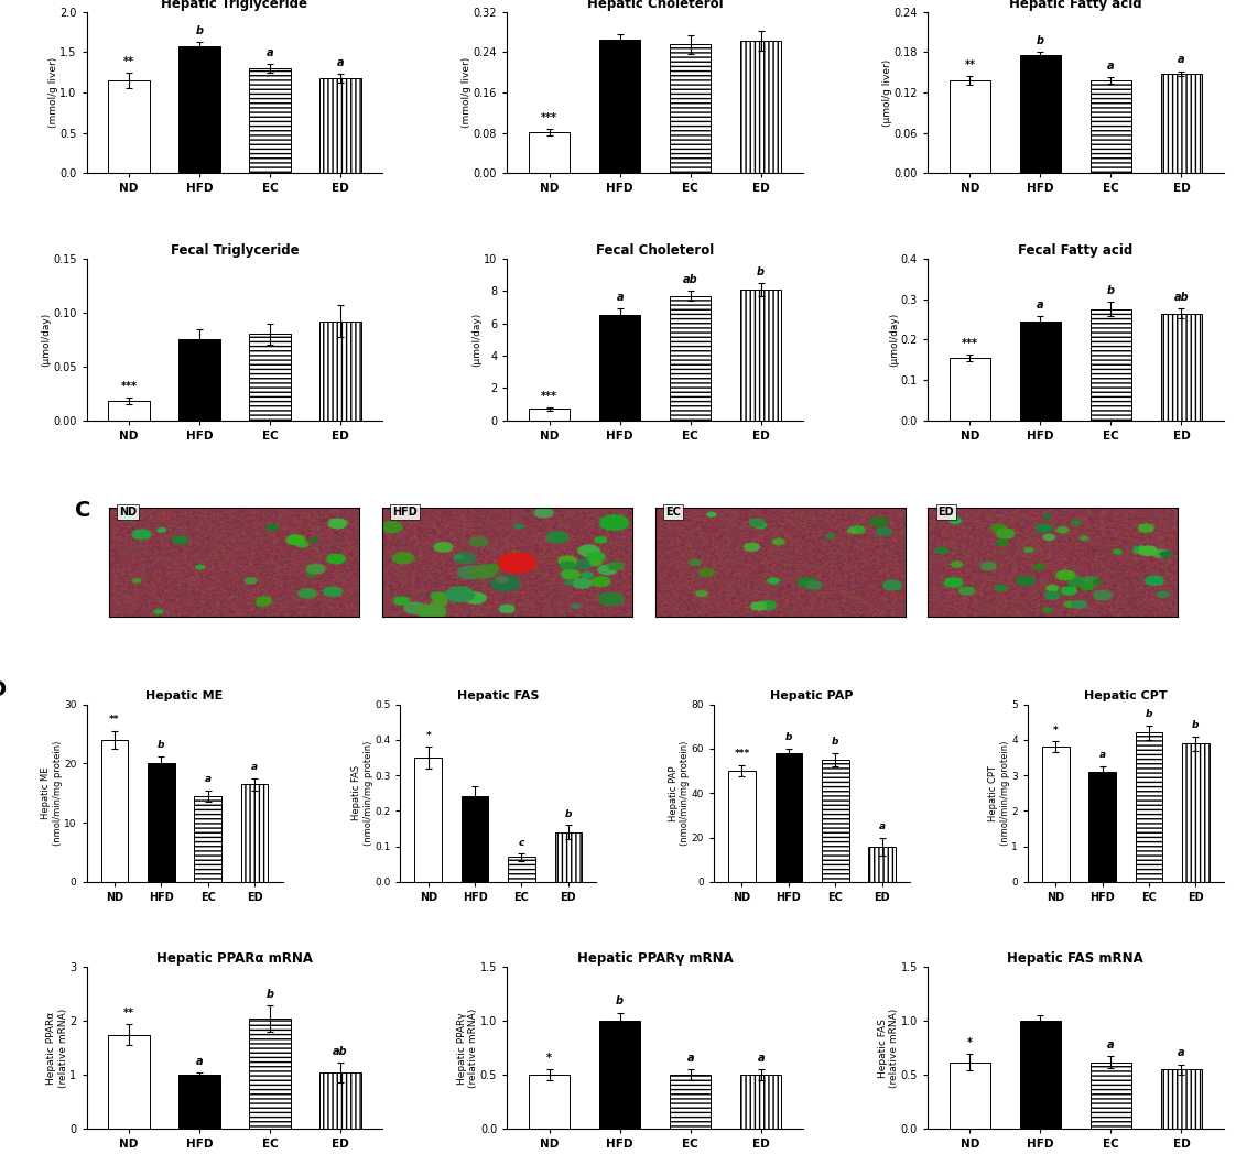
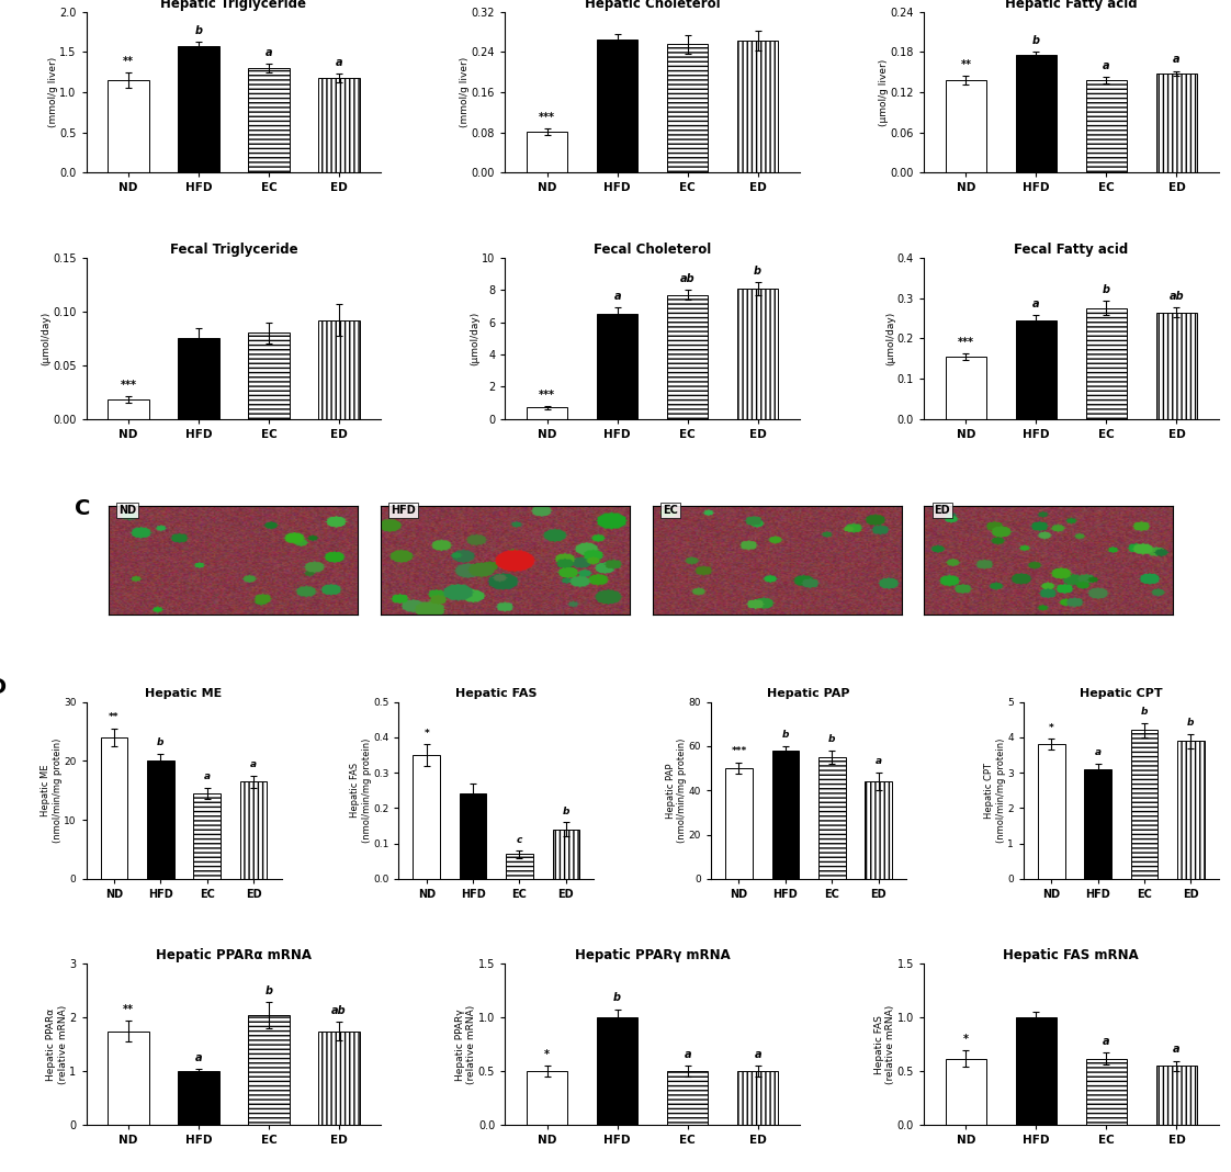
Hepatic PAP/ED: 16 -> 44
Hepatic PPARα mRNA/ED: 1.05 -> 1.75
